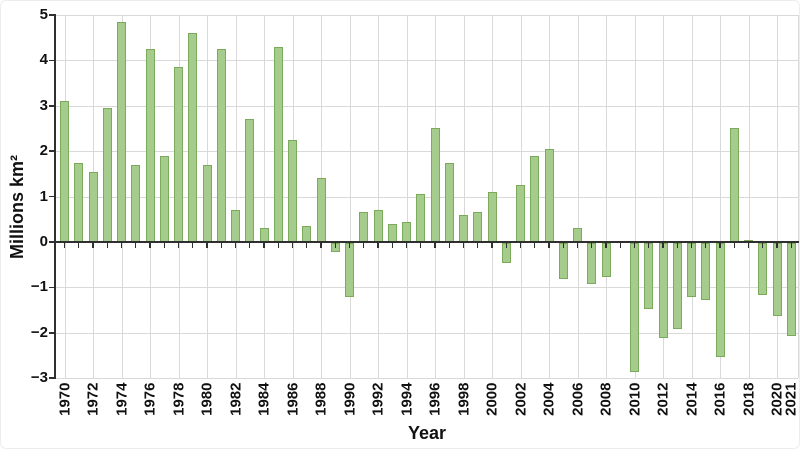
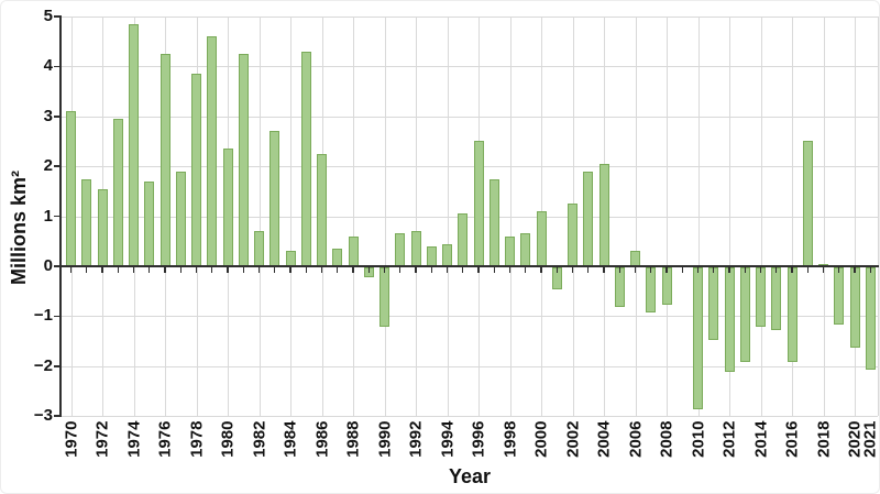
1980: 1.7 -> 2.4
1988: 1.4 -> 0.6
2016: -2.5 -> -1.9
